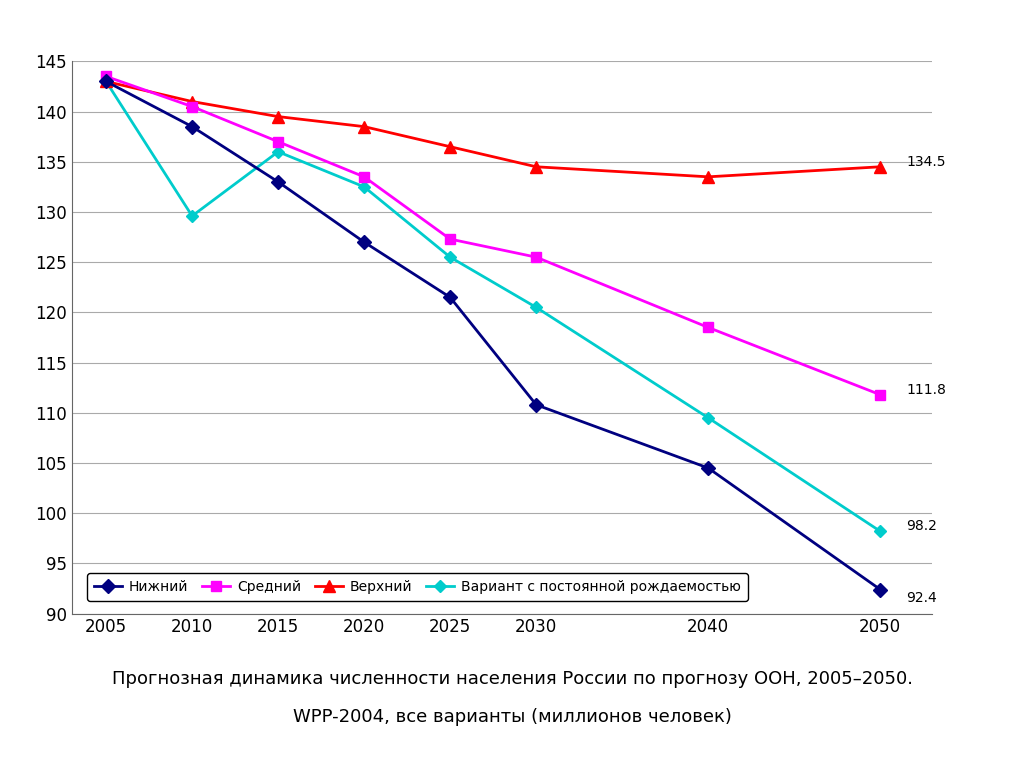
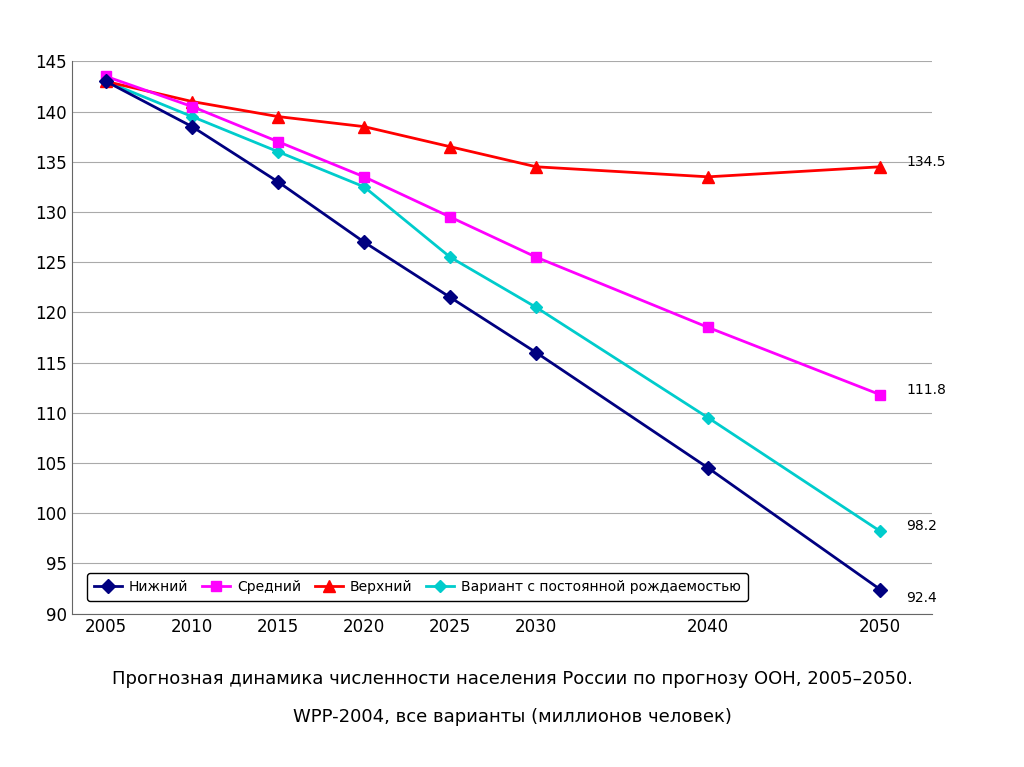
Вариант с постоянной рождаемостью/2010: 129.6 -> 139.5
Средний/2025: 127.3 -> 129.5
Нижний/2030: 110.8 -> 116.0
